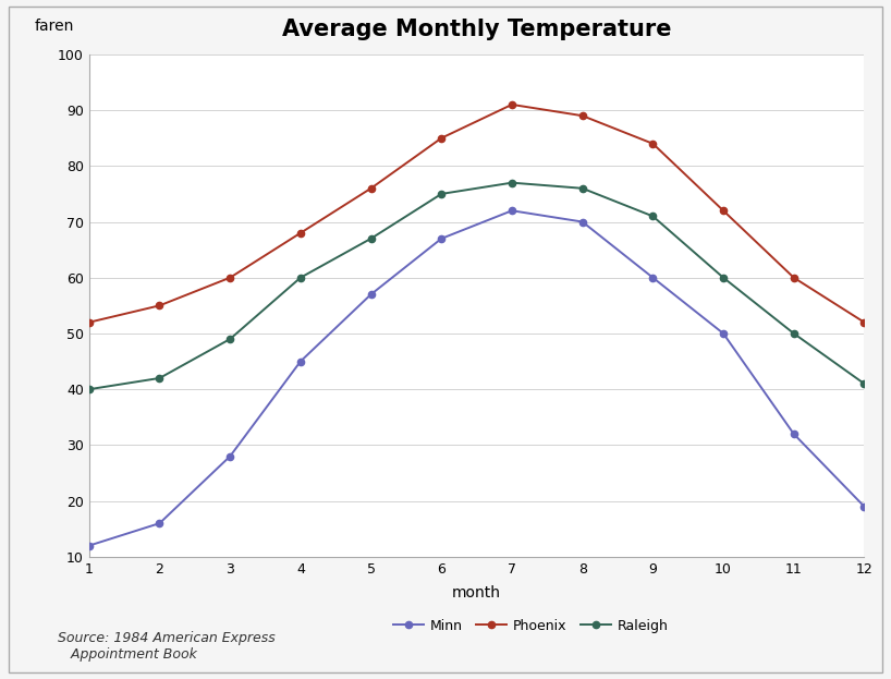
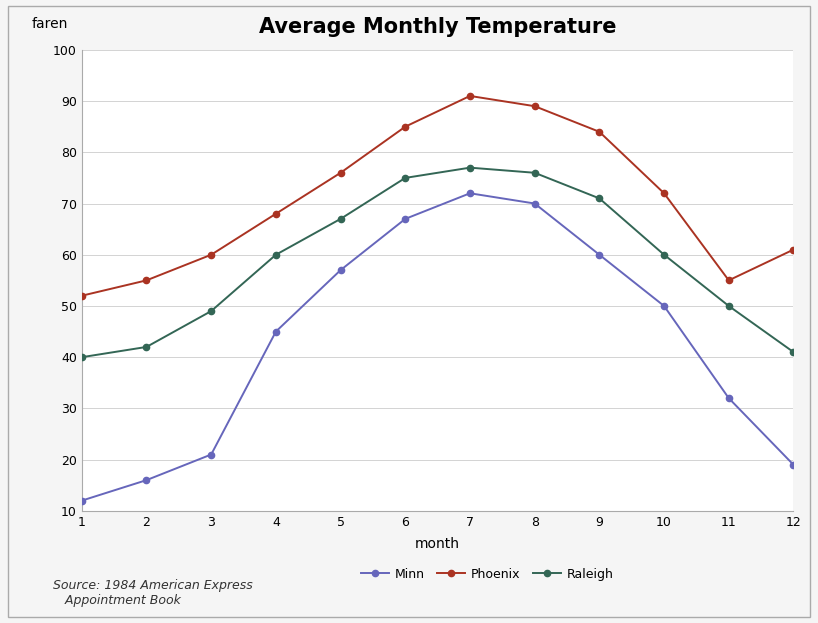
Minn/3: 28 -> 21
Phoenix/11: 60 -> 55
Phoenix/12: 52 -> 61
